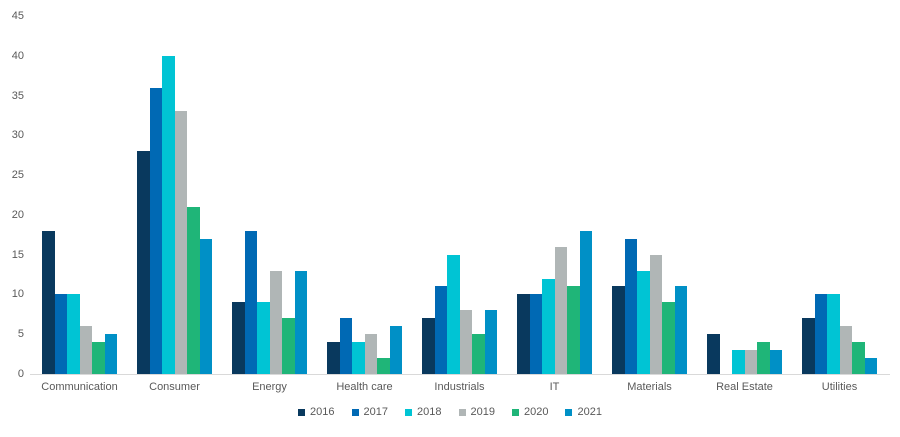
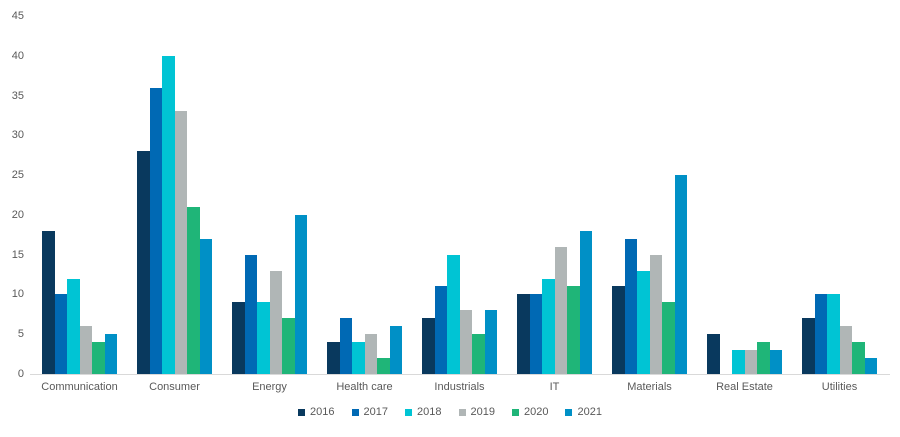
2018/Communication: 10 -> 12
2017/Energy: 18 -> 15
2021/Energy: 13 -> 20
2021/Materials: 11 -> 25
